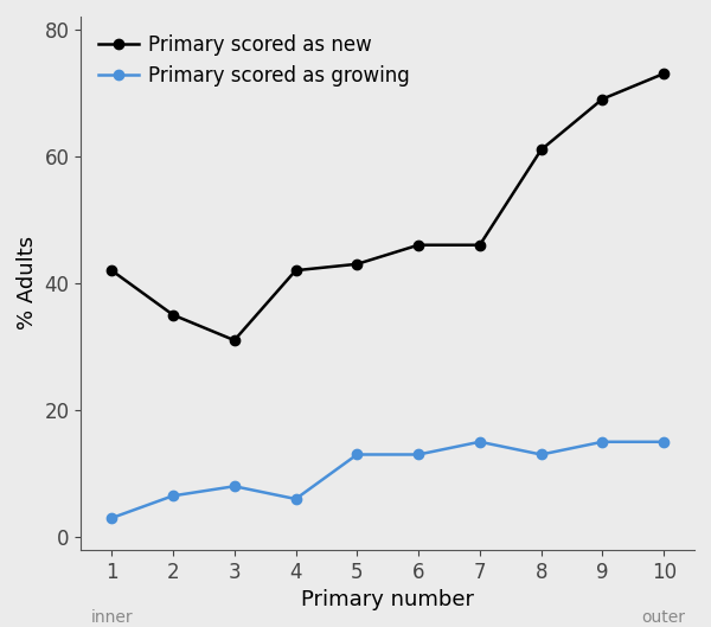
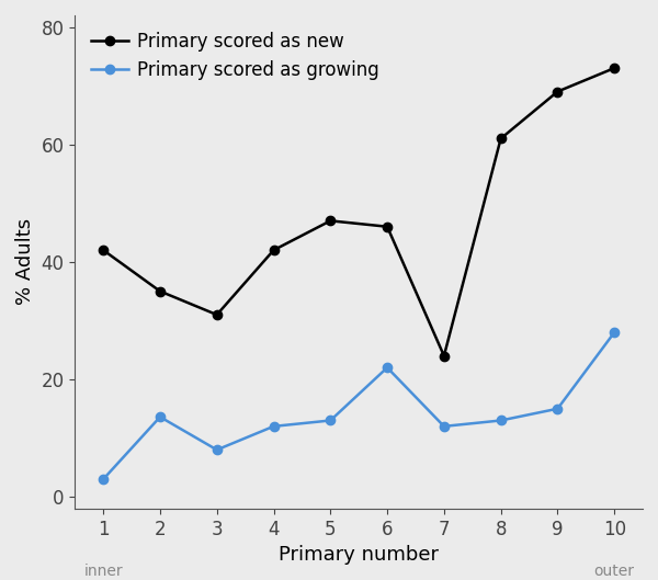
Primary scored as growing/2: 6.5 -> 13.6
Primary scored as growing/4: 6.0 -> 12.0
Primary scored as new/5: 43 -> 47
Primary scored as growing/6: 13.0 -> 22.0
Primary scored as new/7: 46 -> 24
Primary scored as growing/7: 15.0 -> 12.0
Primary scored as growing/10: 15.0 -> 28.0
